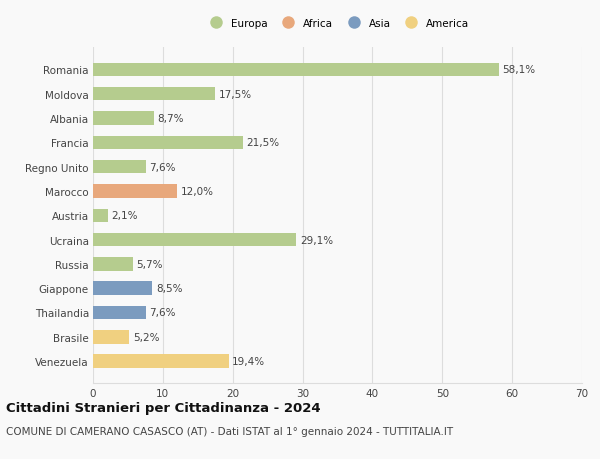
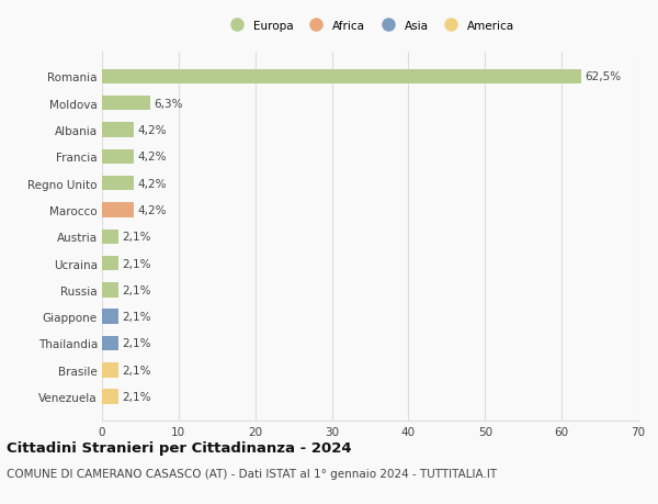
Romania: 58,1% -> 62,5%
Moldova: 17,5% -> 6,3%
Albania: 8,7% -> 4,2%
Francia: 21,5% -> 4,2%
Regno Unito: 7,6% -> 4,2%
Marocco: 12,0% -> 4,2%
Ucraina: 29,1% -> 2,1%
Russia: 5,7% -> 2,1%
Giappone: 8,5% -> 2,1%
Thailandia: 7,6% -> 2,1%
Brasile: 5,2% -> 2,1%
Venezuela: 19,4% -> 2,1%
